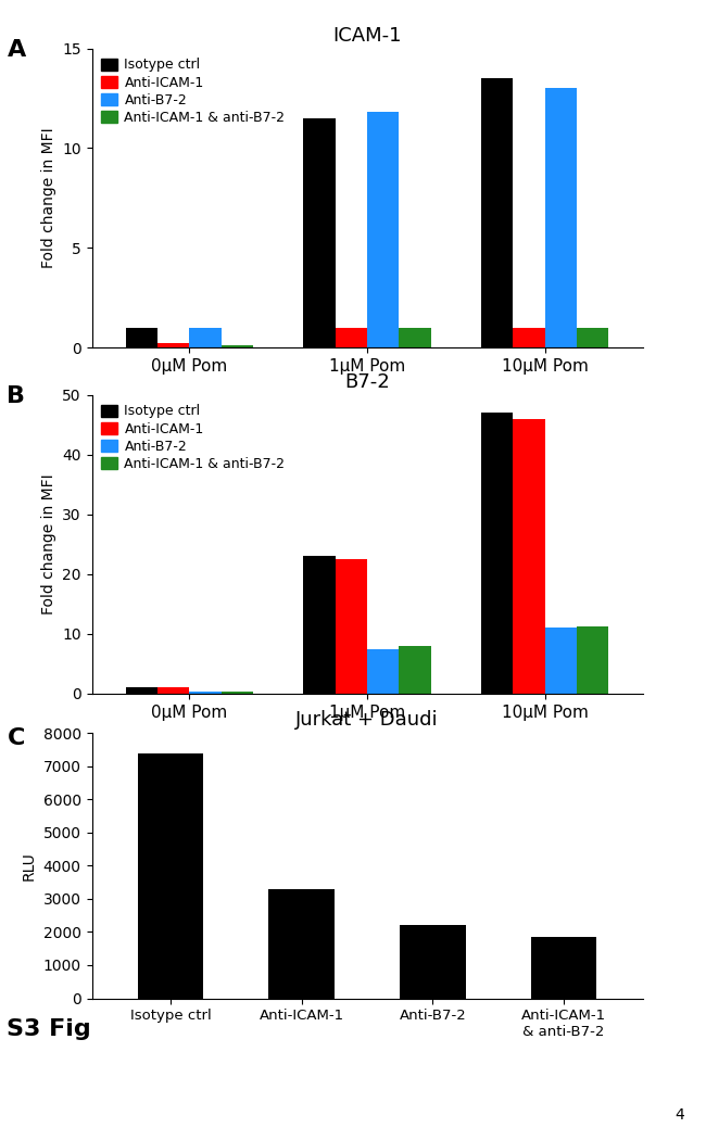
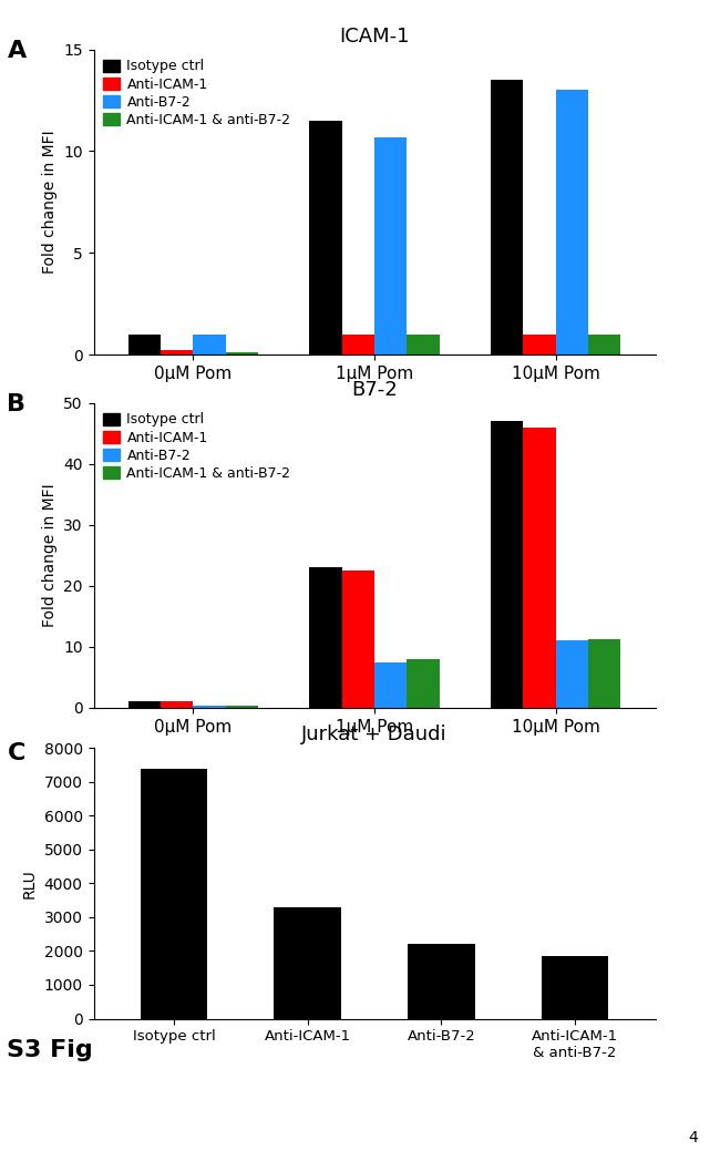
ICAM-1/Anti-B7-2/1μM Pom: 11.8 -> 10.7
